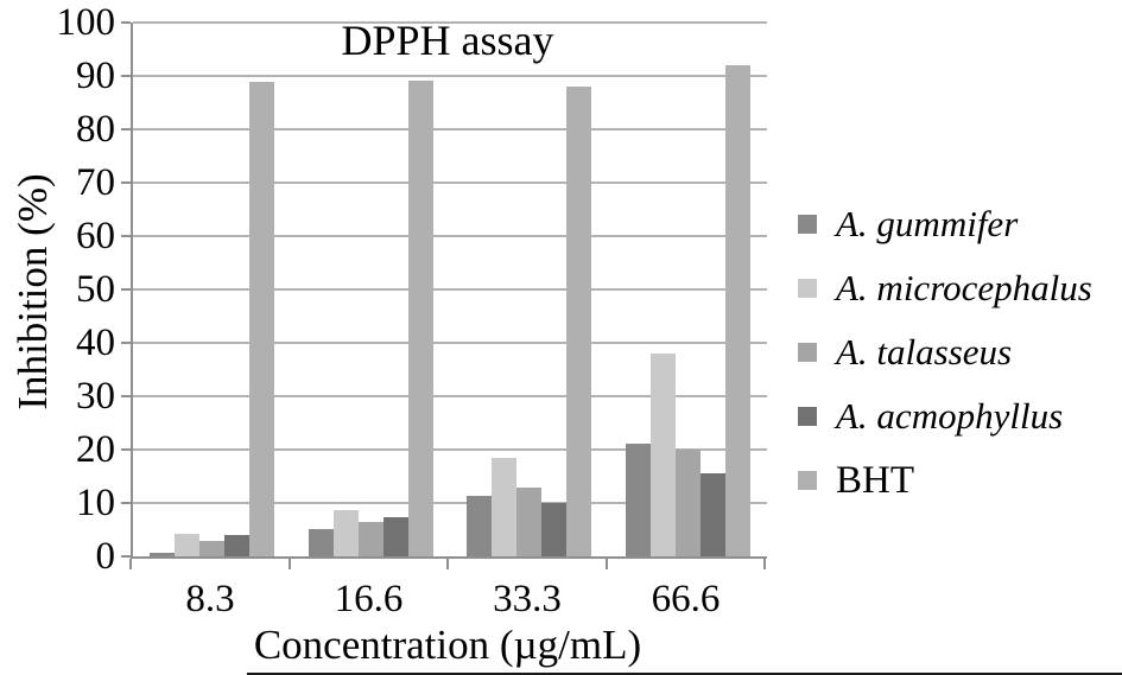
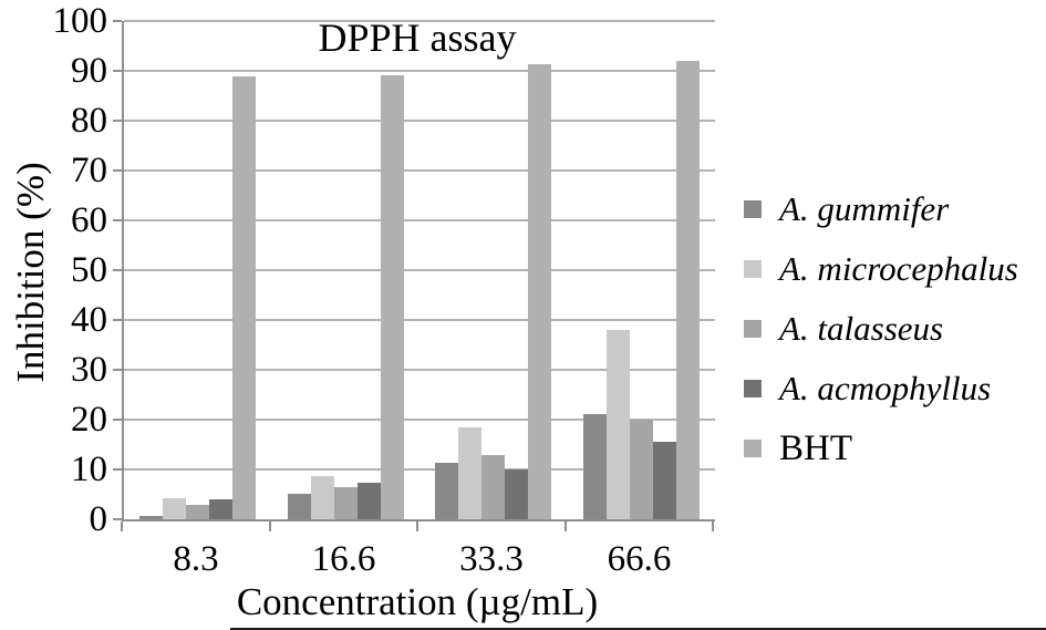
BHT/33.3: 88 -> 91
